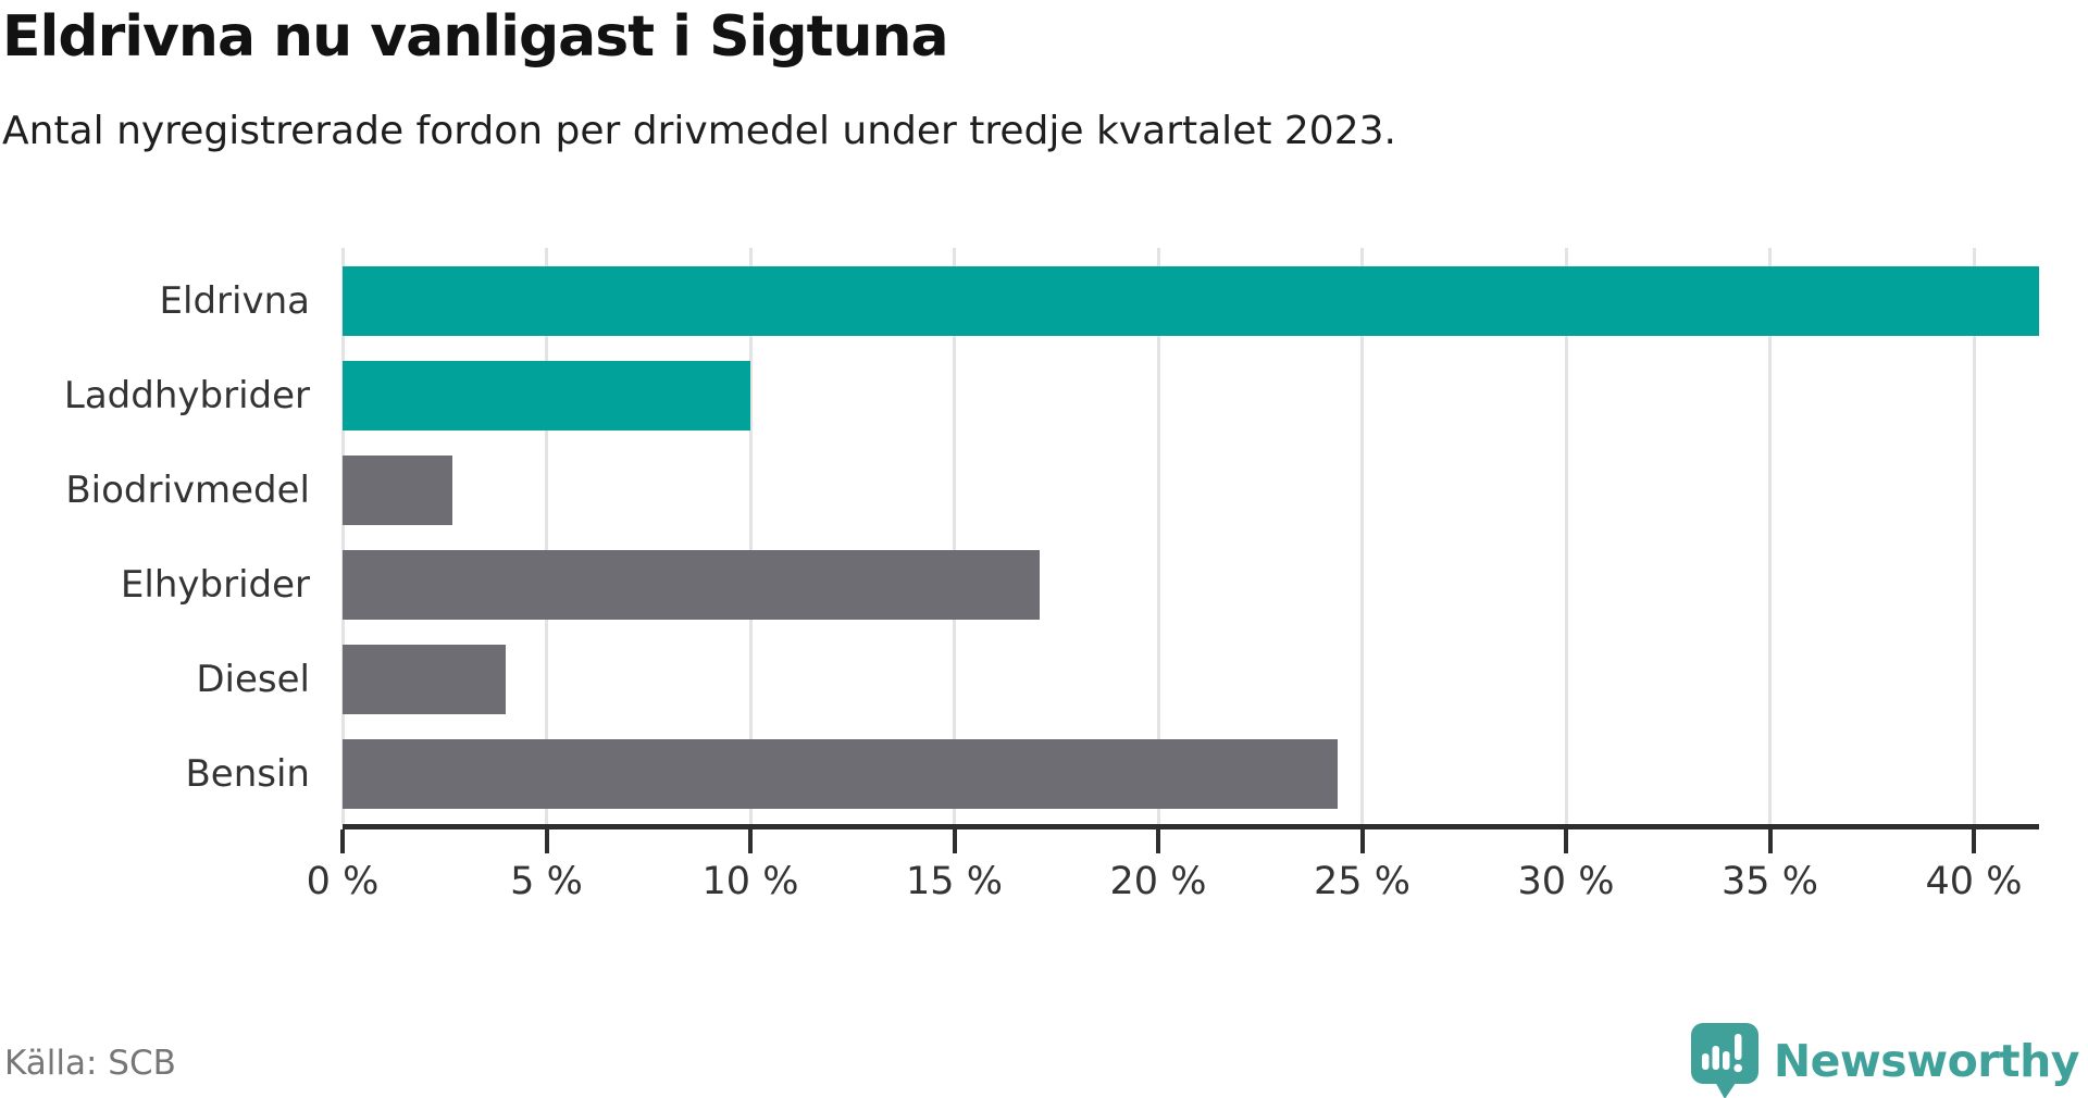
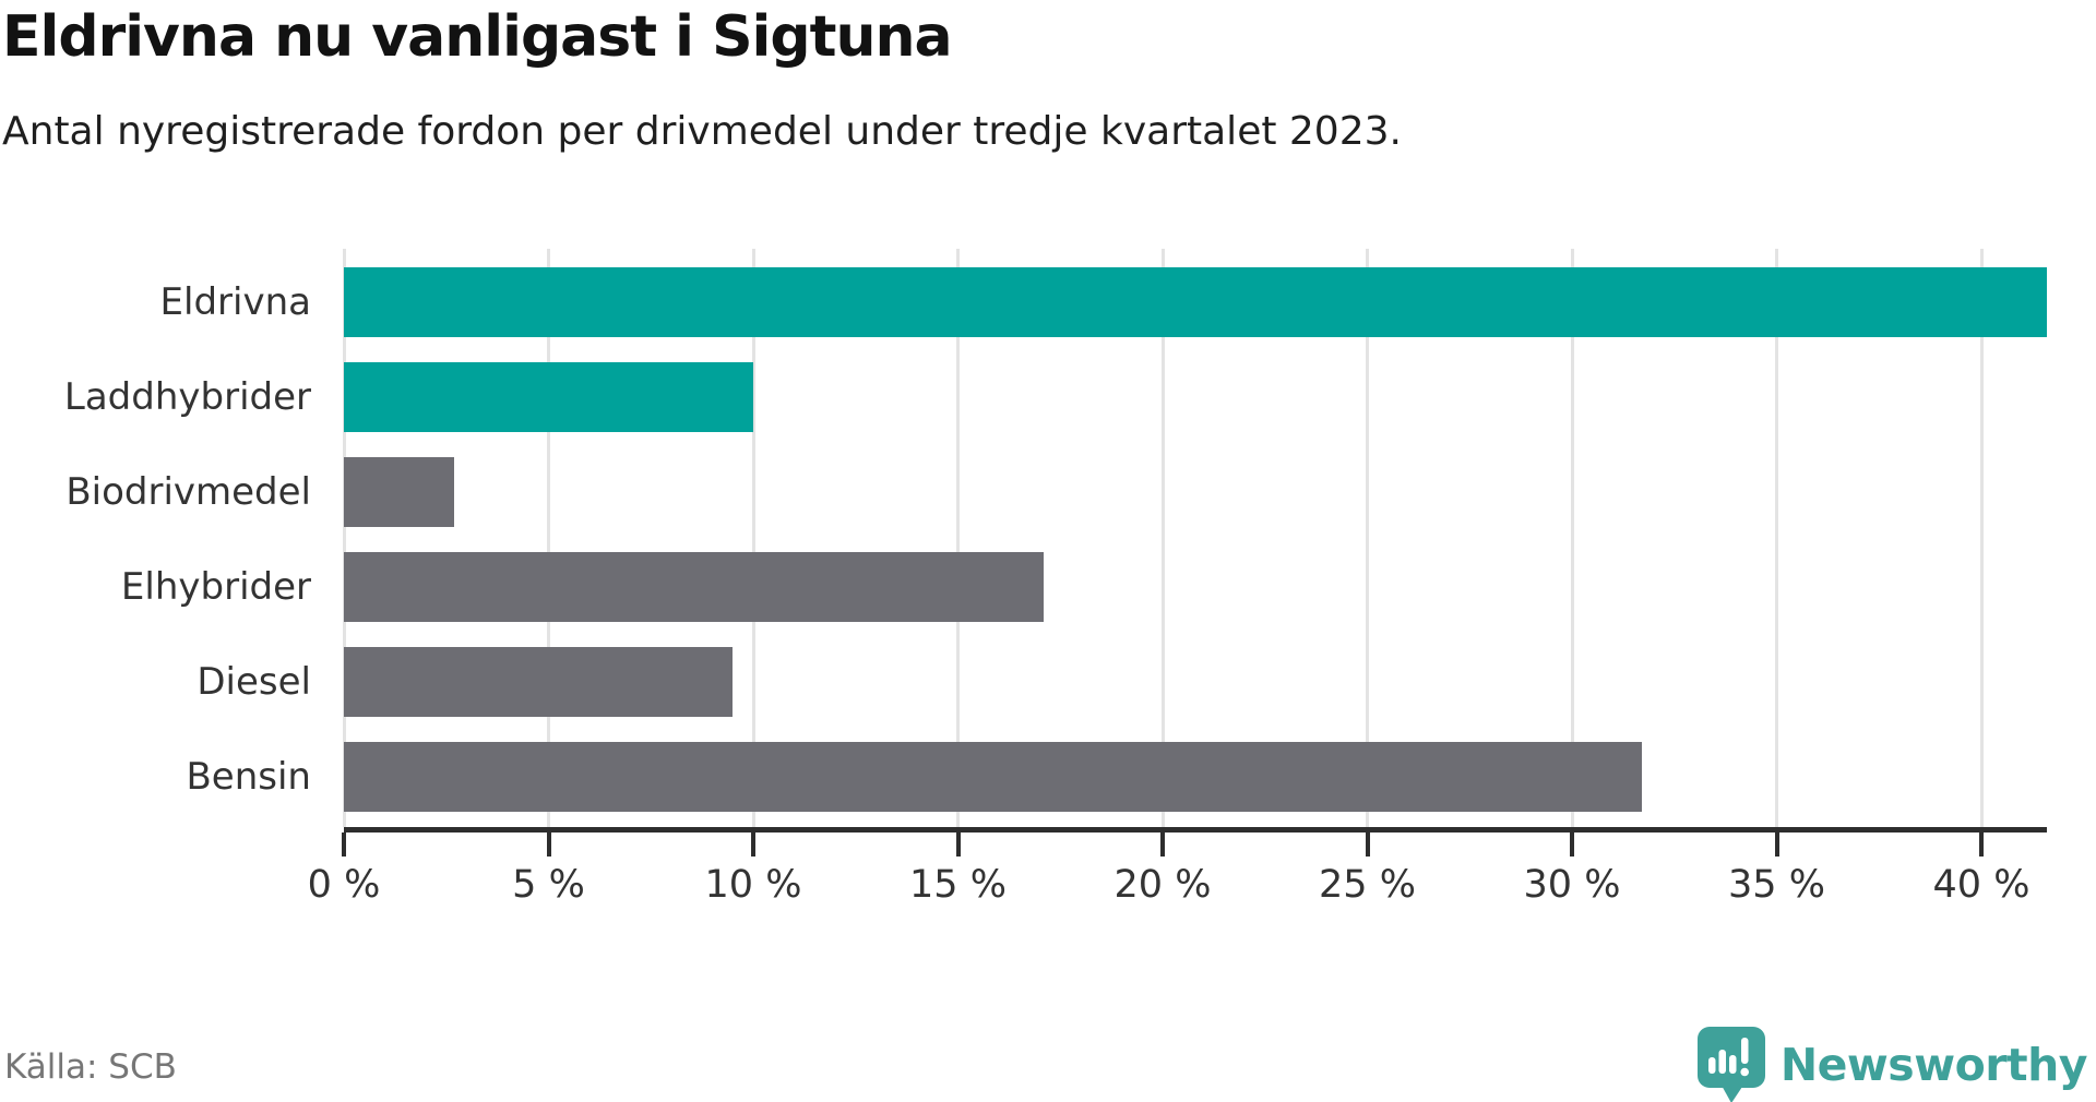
Diesel: 4.0% -> 9.5%
Bensin: 24.4% -> 31.7%
